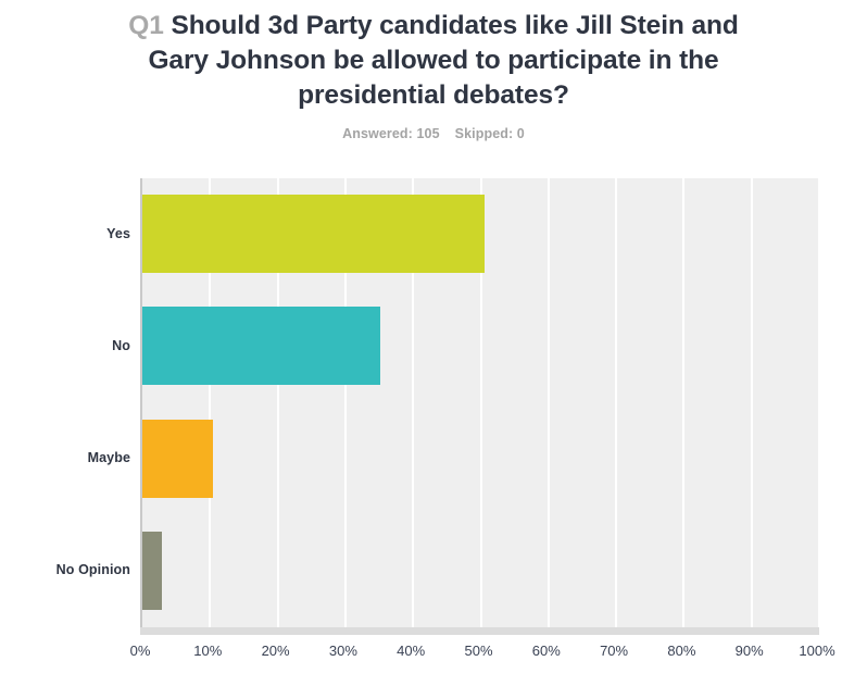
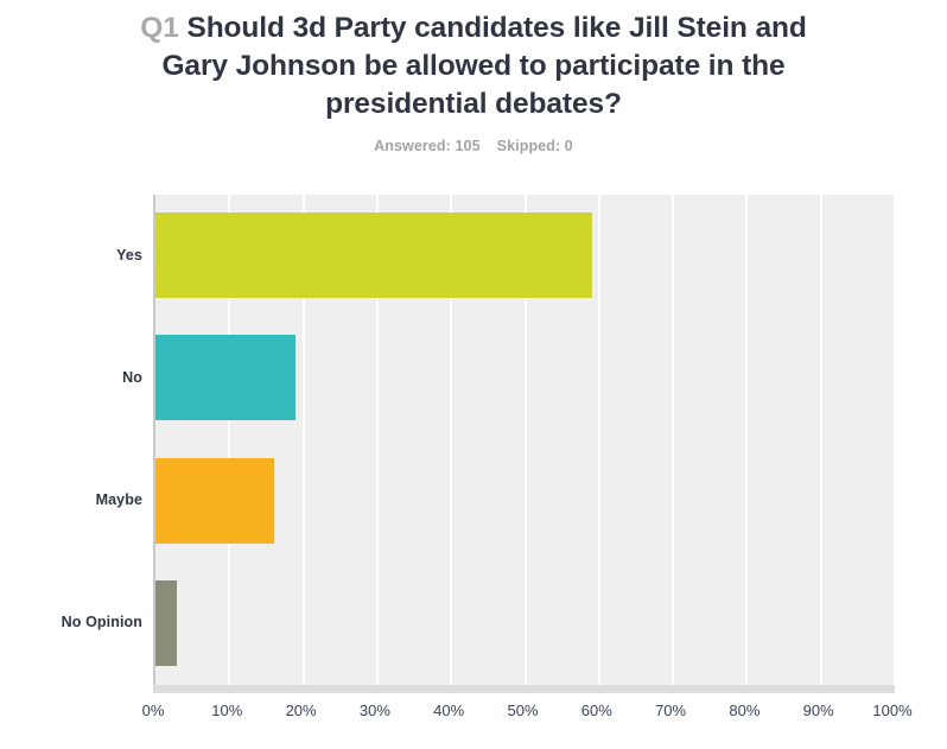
Yes: 50% -> 59%
No: 35% -> 19%
Maybe: 10% -> 16%
